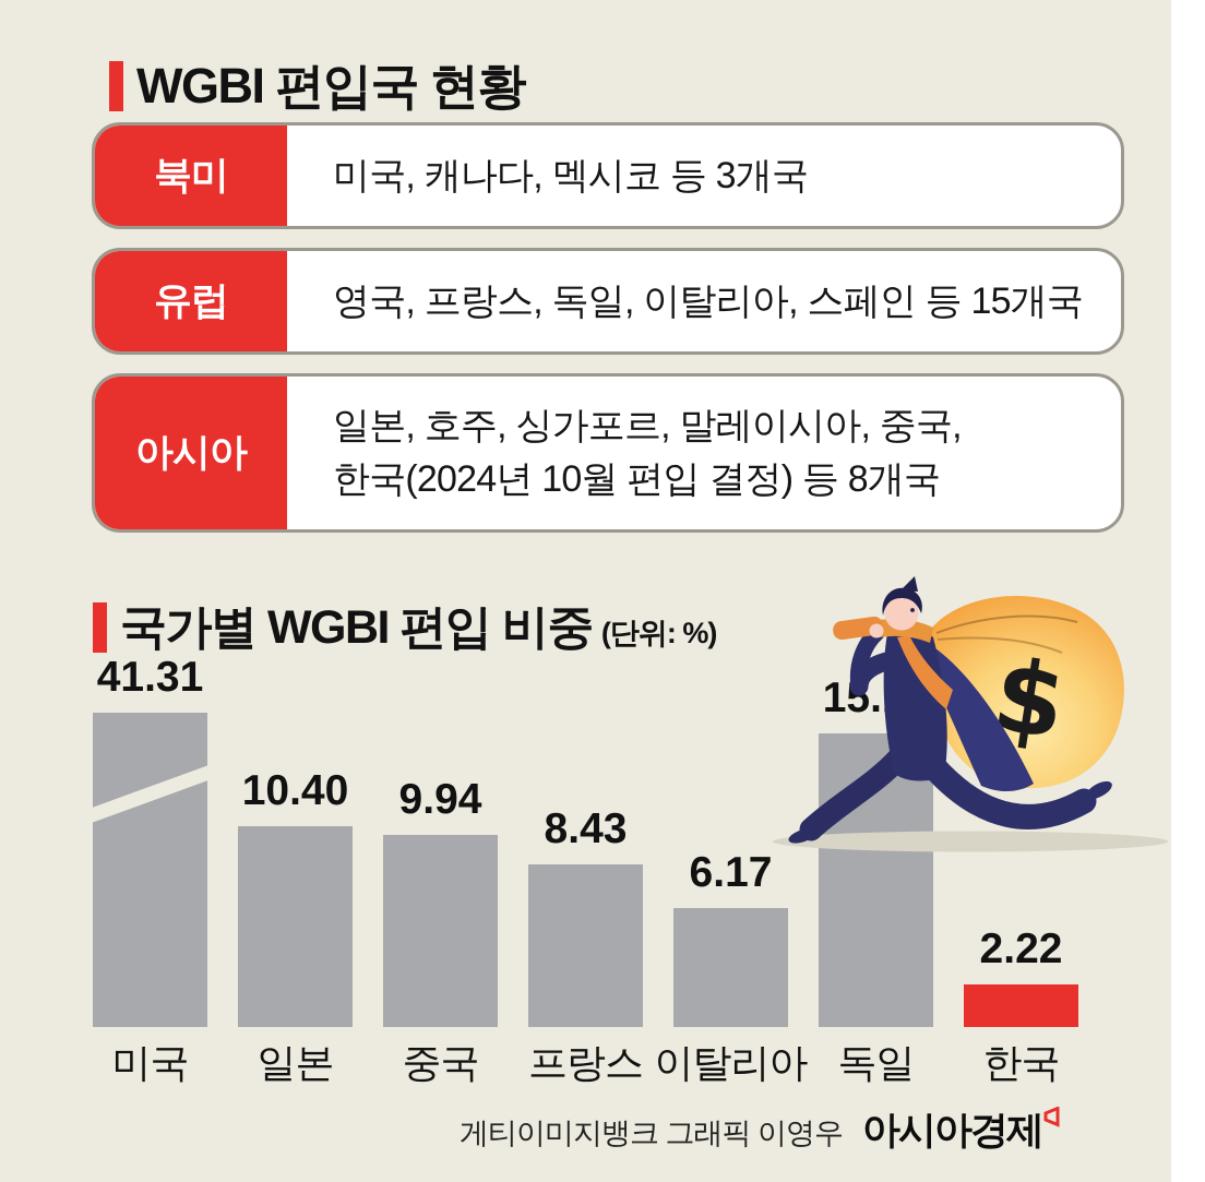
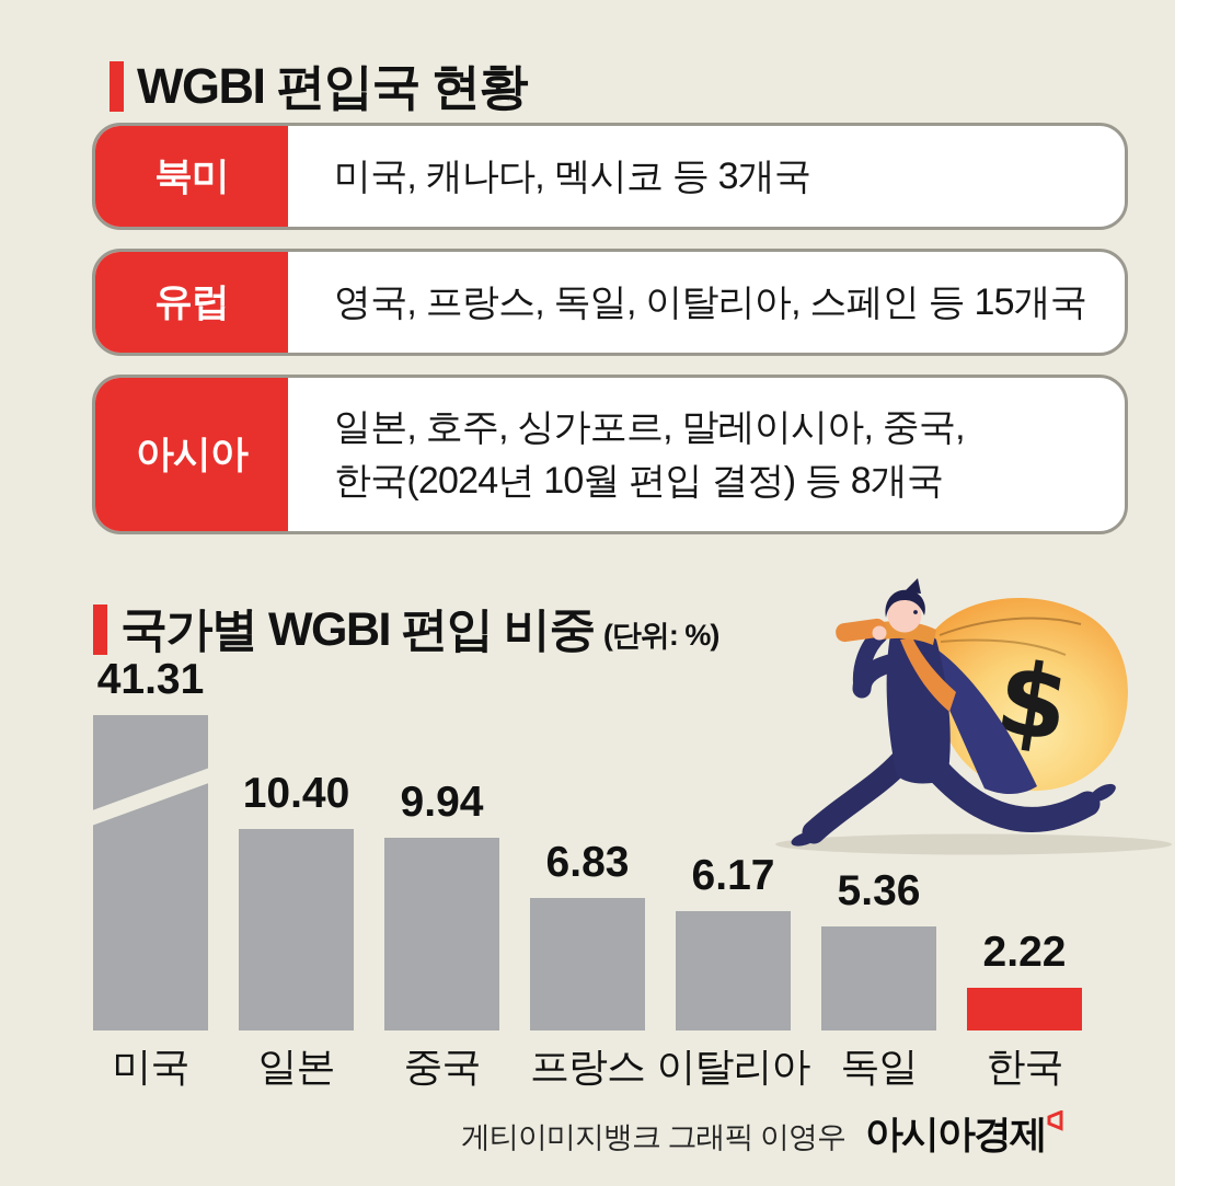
프랑스: 8.43 -> 6.83
독일: 15.19 -> 5.36
